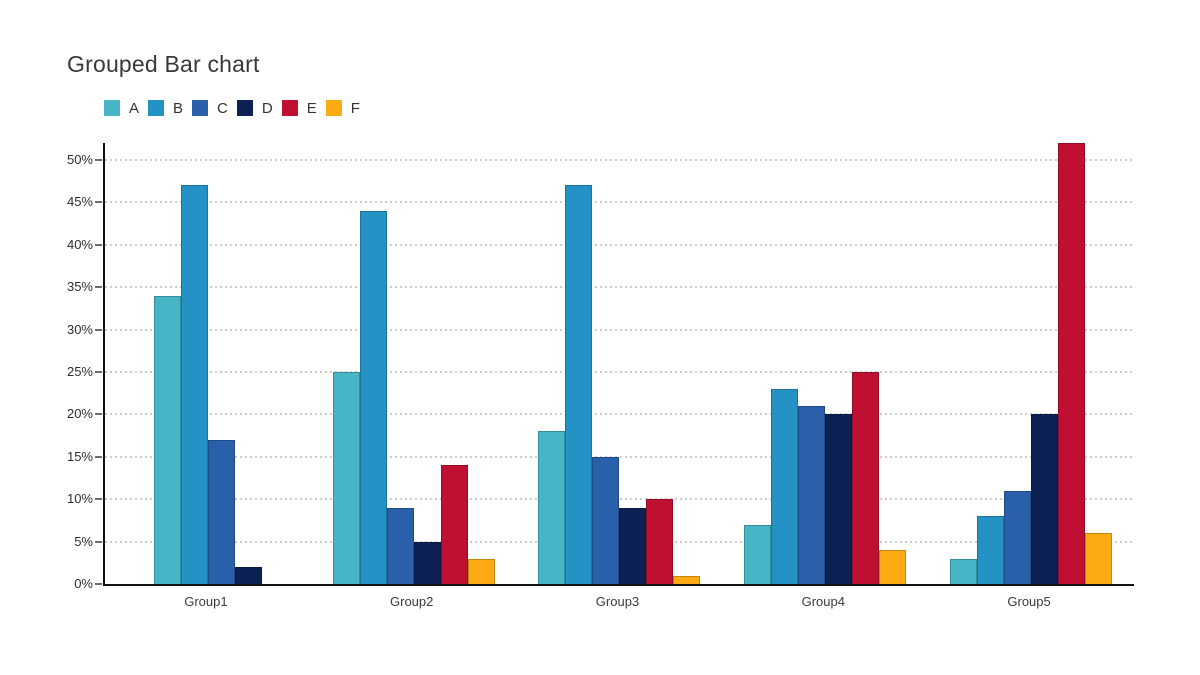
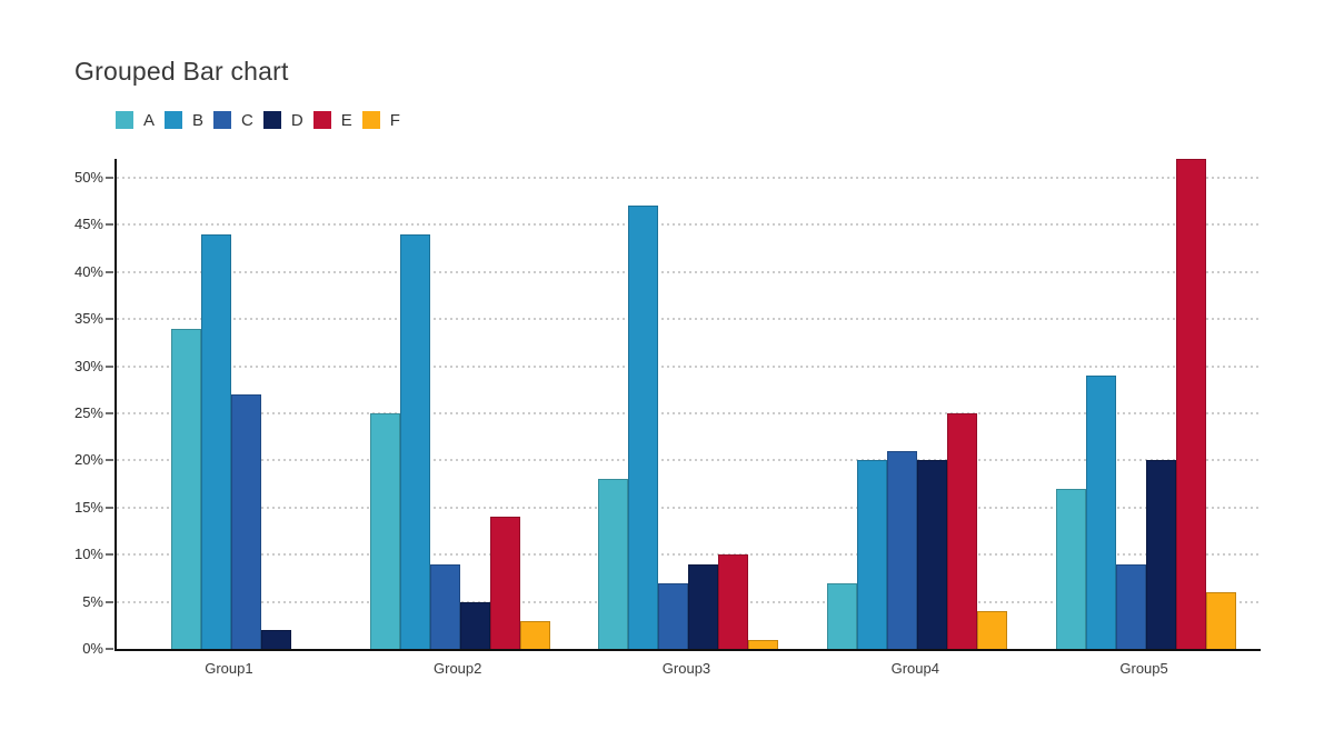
B/Group1: 47% -> 44%
C/Group1: 17% -> 27%
C/Group3: 15% -> 7%
B/Group4: 23% -> 20%
A/Group5: 3% -> 17%
B/Group5: 8% -> 29%
C/Group5: 11% -> 9%
